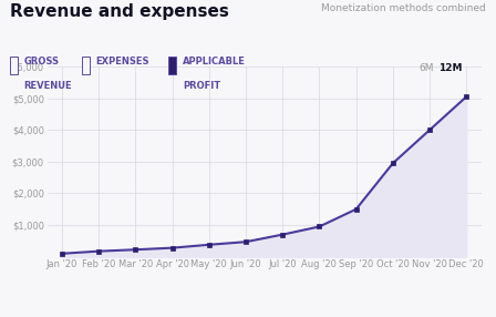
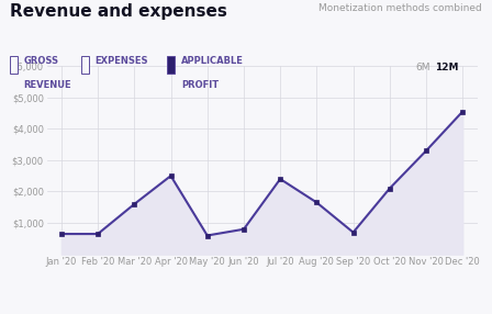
Jan '20: $100 -> $650
Feb '20: $180 -> $650
Mar '20: $220 -> $1,600
Apr '20: $280 -> $2,500
May '20: $380 -> $600
Jun '20: $470 -> $800
Jul '20: $700 -> $2,400
Aug '20: $950 -> $1,650
Sep '20: $1,500 -> $700
Oct '20: $2,950 -> $2,100
Nov '20: $4,000 -> $3,300
Dec '20: $5,050 -> $4,550
